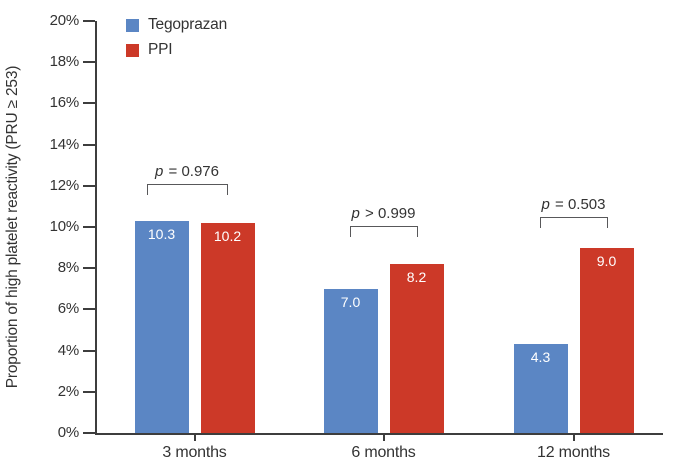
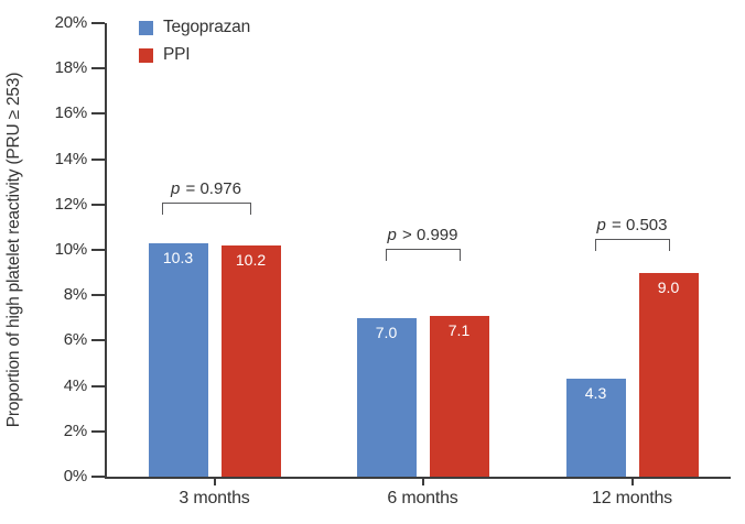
PPI/6 months: 8.2 -> 7.1
